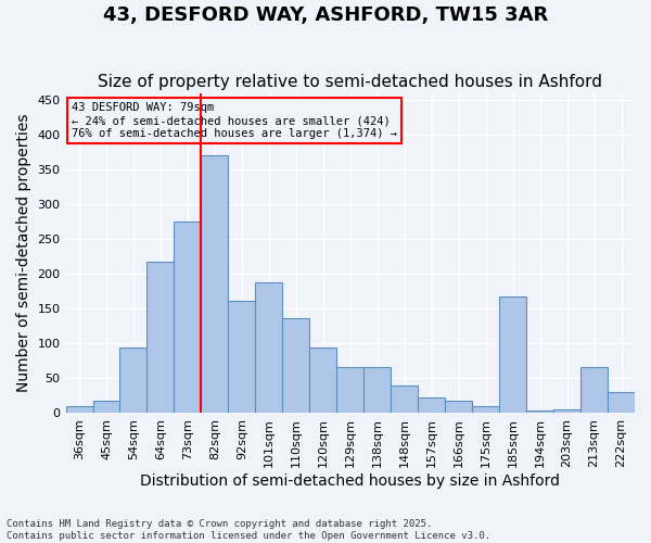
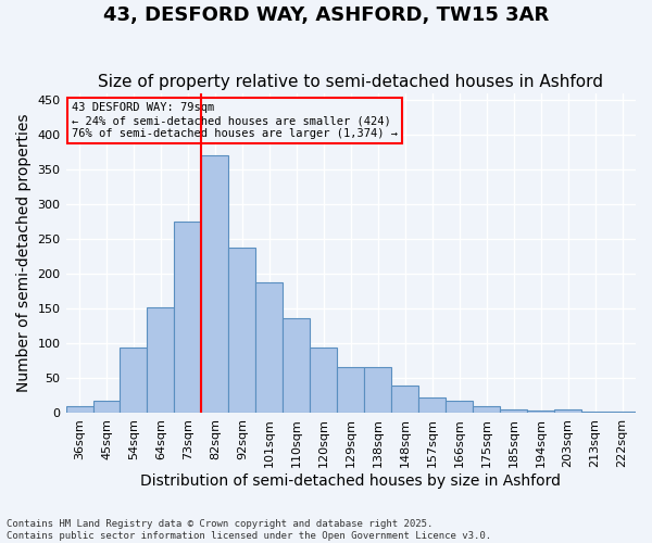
64sqm: 218 -> 152
92sqm: 162 -> 238
185sqm: 168 -> 5
213sqm: 66 -> 3
222sqm: 30 -> 2
